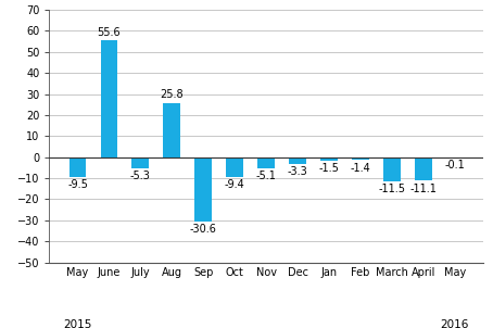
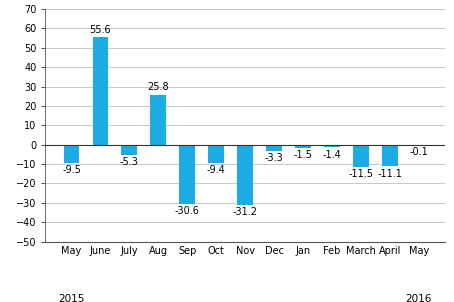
Nov: -5.1 -> -31.2
